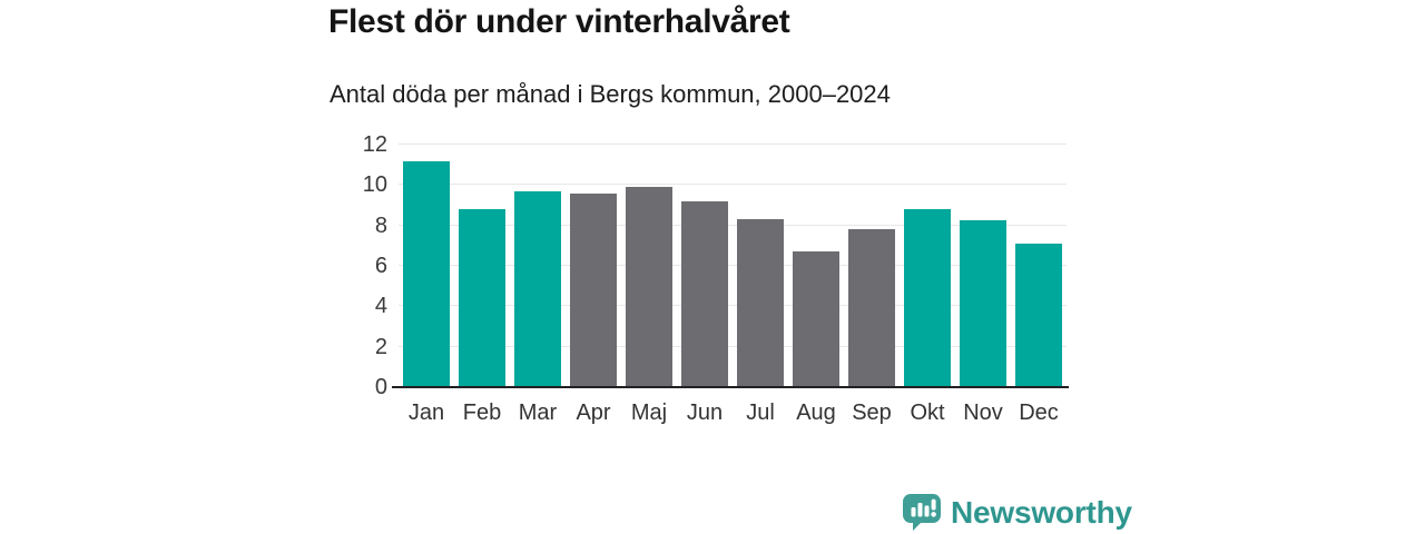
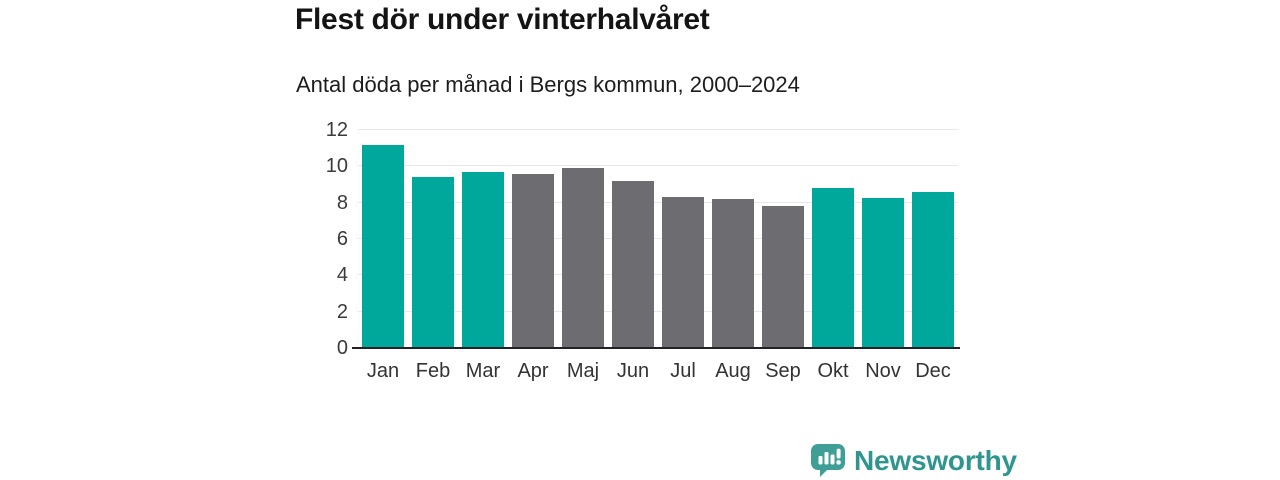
Feb: 8.8 -> 9.4
Aug: 6.7 -> 8.2
Dec: 7.1 -> 8.6
